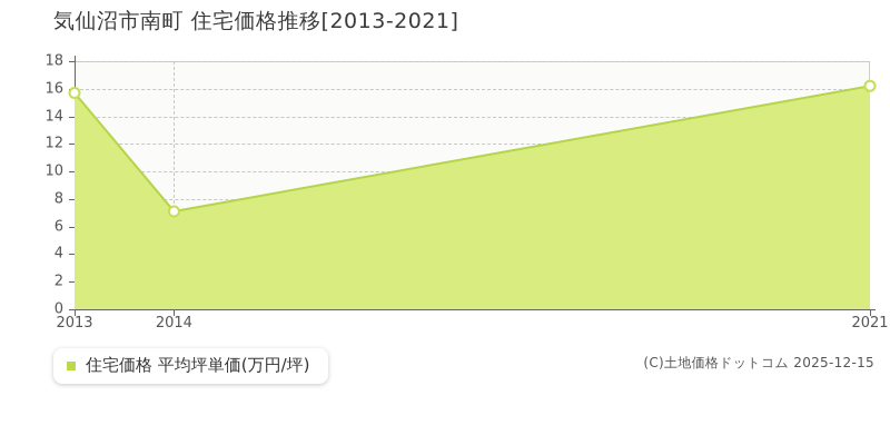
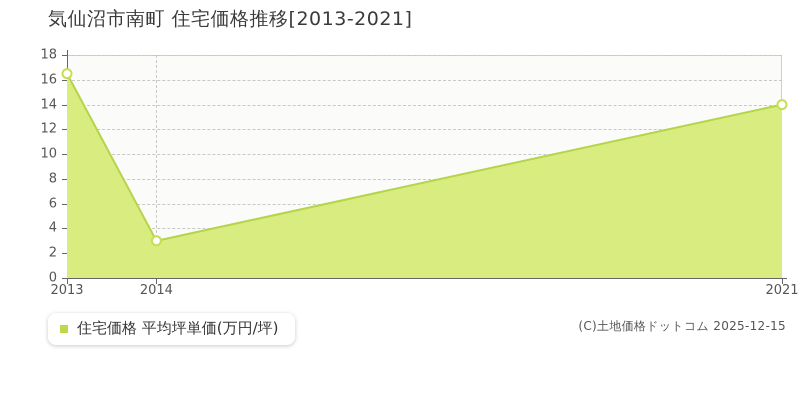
2013: 15.7 -> 16.5
2014: 7.1 -> 3.0
2021: 16.2 -> 14.0
